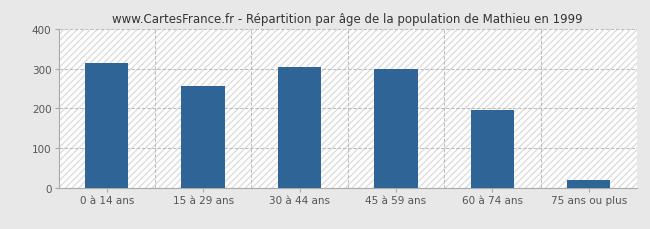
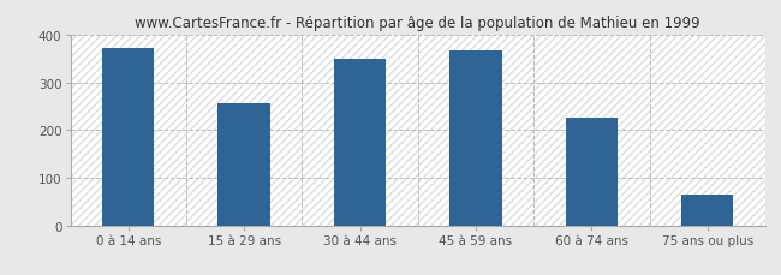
0 à 14 ans: 315 -> 373
30 à 44 ans: 305 -> 350
45 à 59 ans: 300 -> 366
60 à 74 ans: 195 -> 226
75 ans ou plus: 20 -> 65
